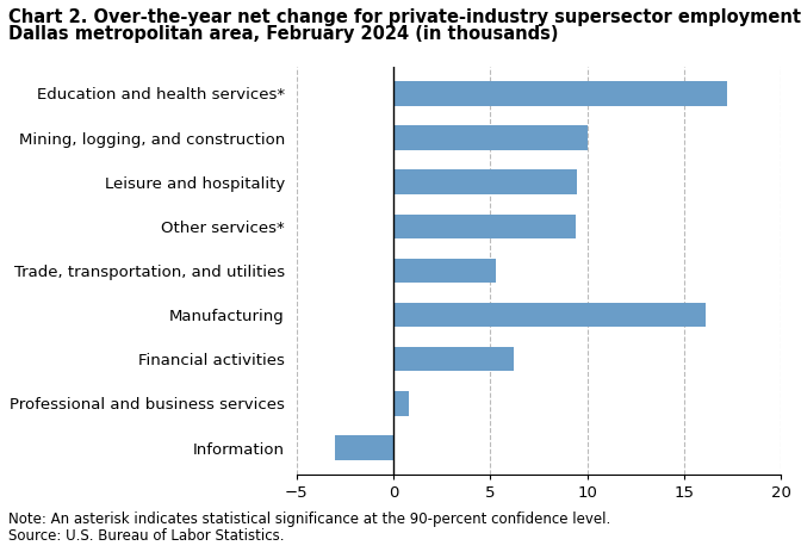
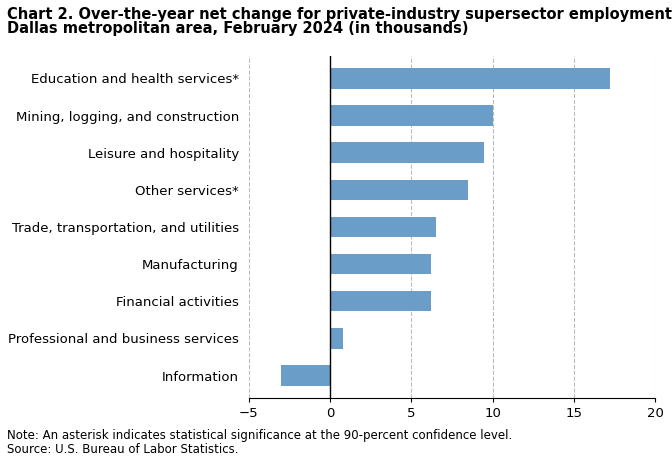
Other services*: 9.4 -> 8.5
Trade, transportation, and utilities: 5.3 -> 6.5
Manufacturing: 16.1 -> 6.2
